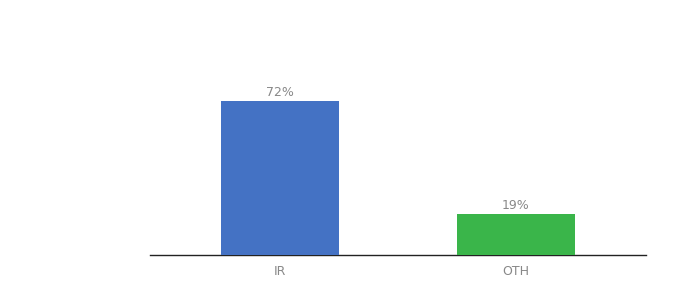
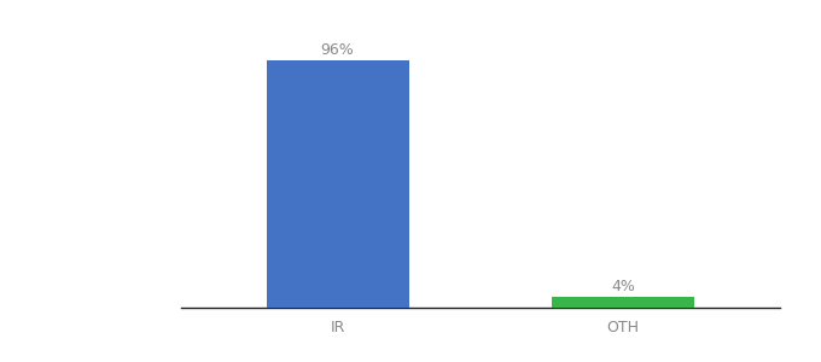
IR: 72% -> 96%
OTH: 19% -> 4%
